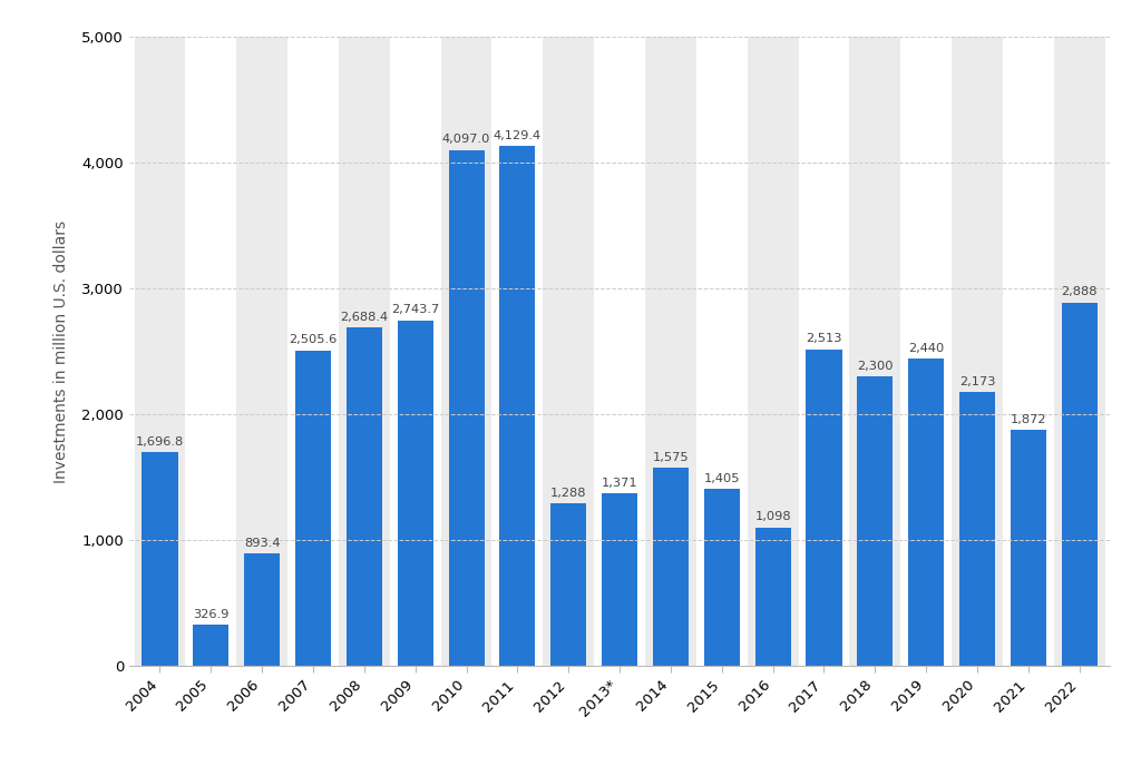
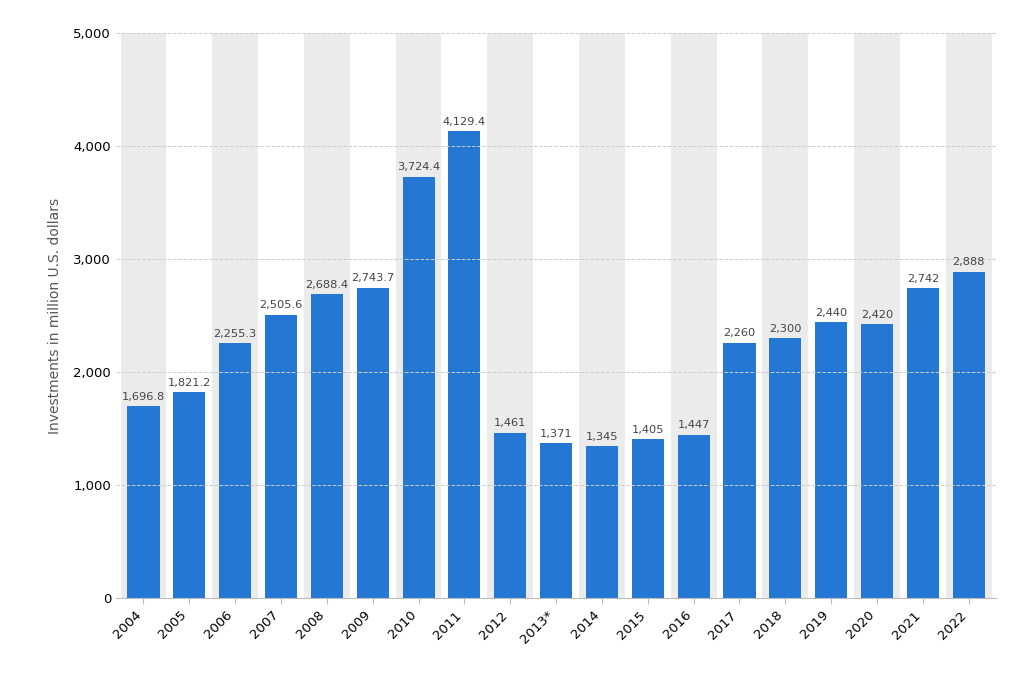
2005: 326.9 -> 1,821.2
2006: 893.4 -> 2,255.3
2010: 4,097.0 -> 3,724.4
2012: 1,288 -> 1,461
2014: 1,575 -> 1,345
2016: 1,098 -> 1,447
2017: 2,513 -> 2,260
2020: 2,173 -> 2,420
2021: 1,872 -> 2,742
